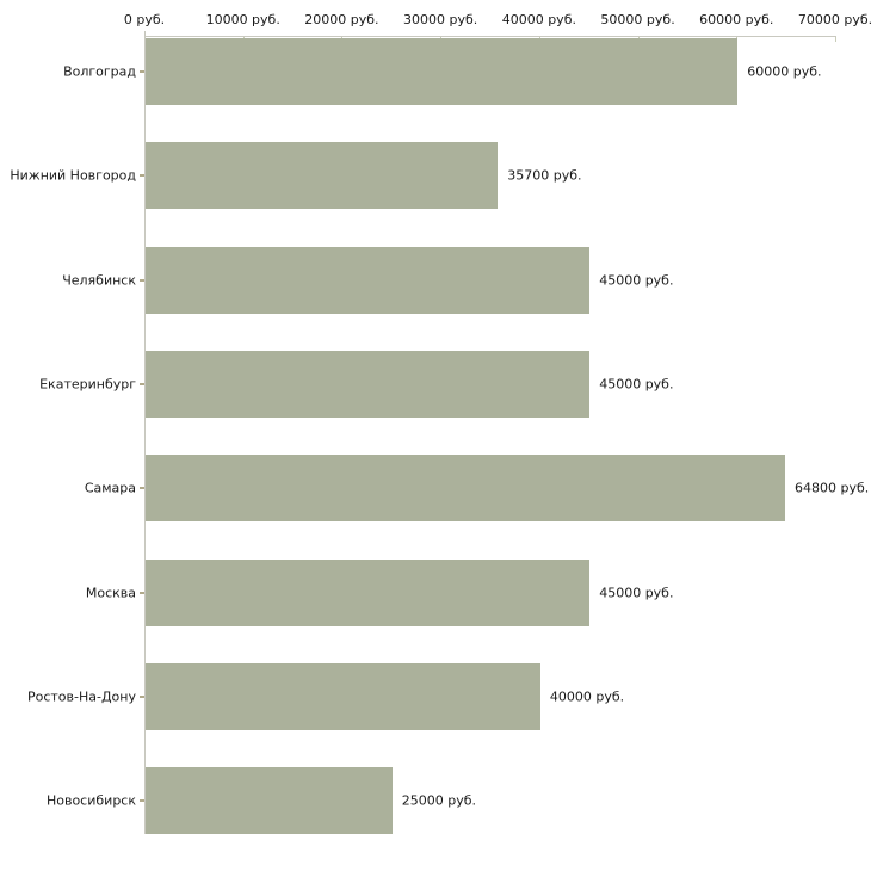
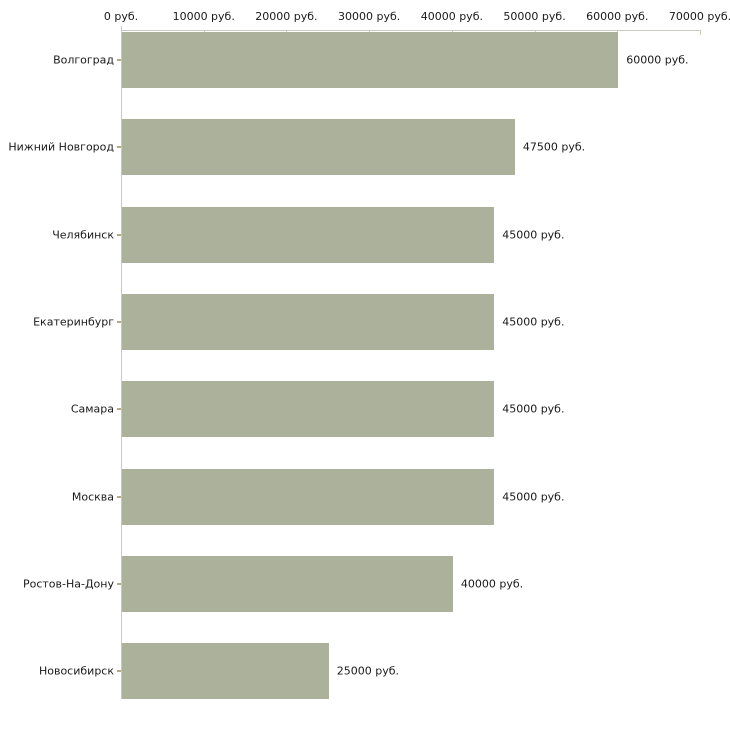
Нижний Новгород: 35700 -> 47500
Самара: 64800 -> 45000
